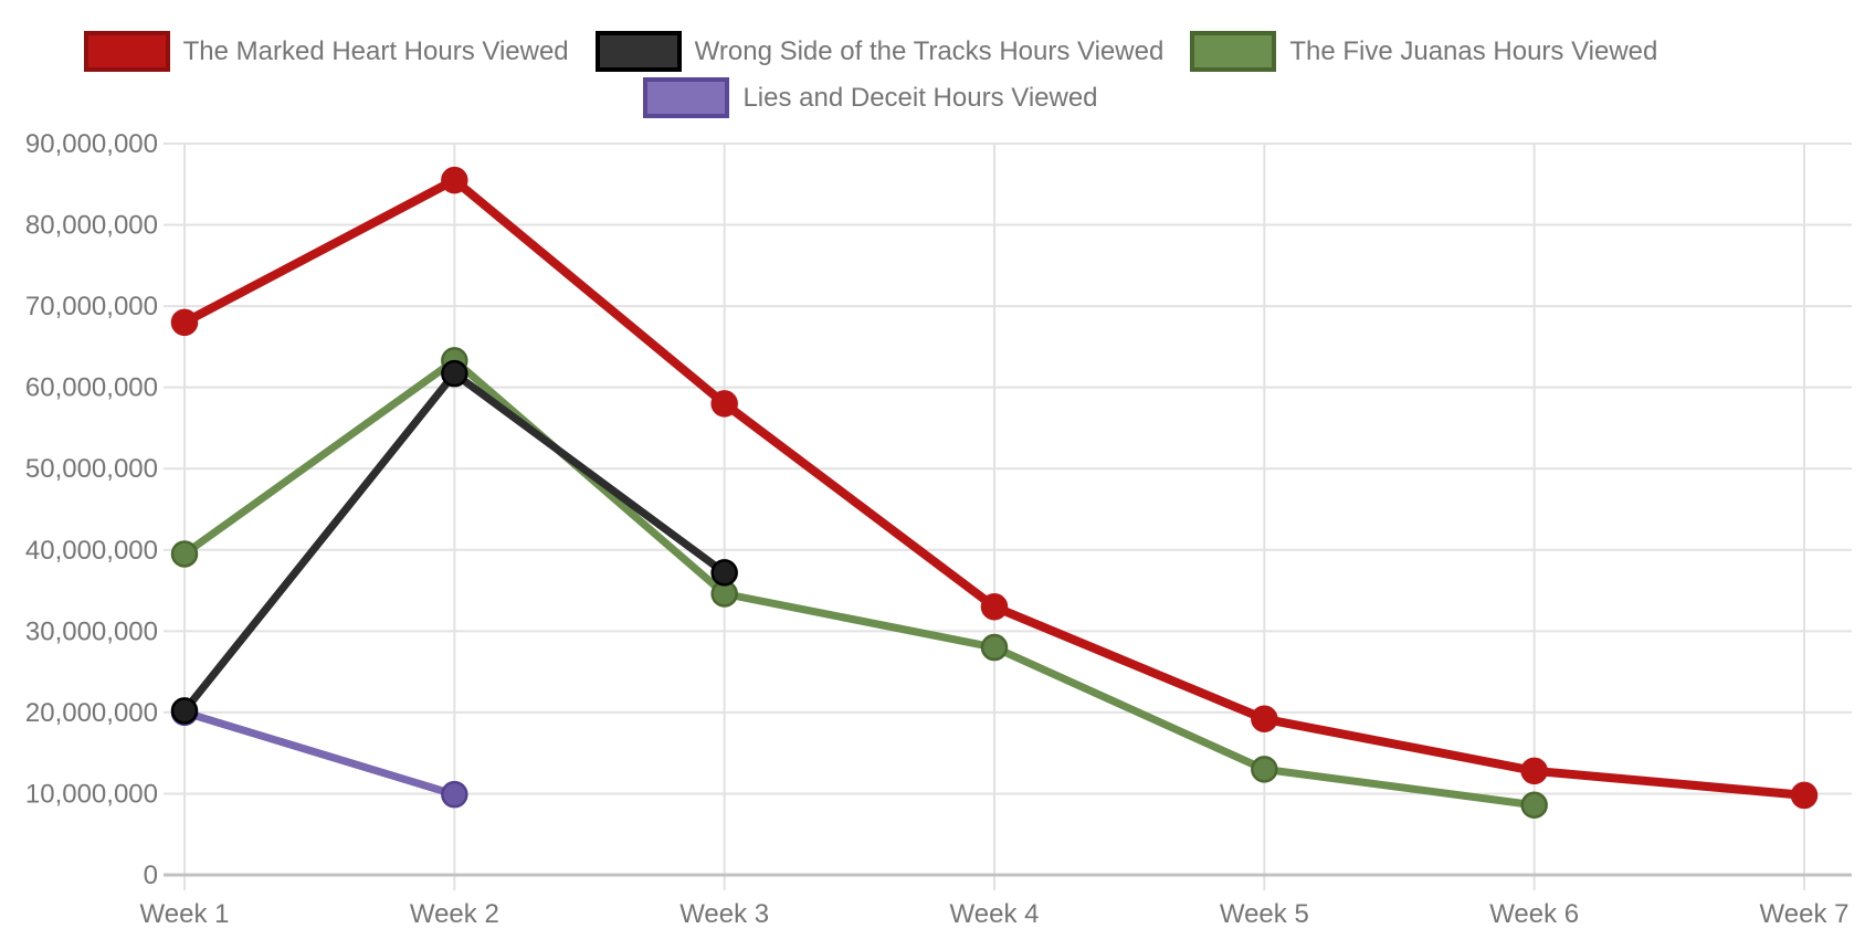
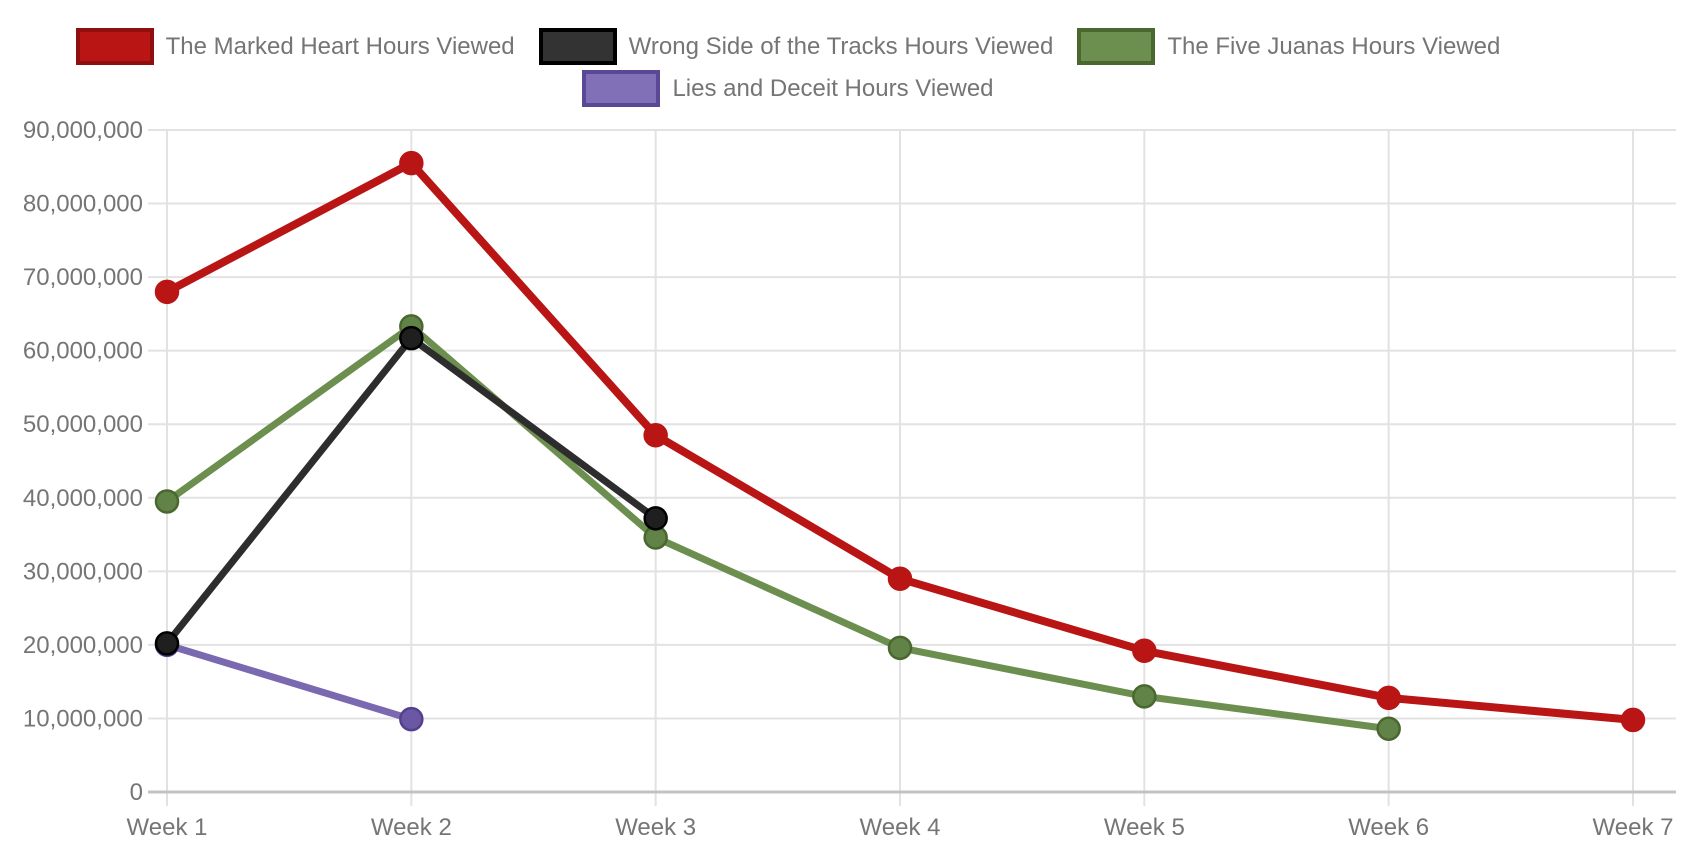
The Marked Heart Hours Viewed/Week 3: 58000000 -> 48000000
The Marked Heart Hours Viewed/Week 4: 33000000 -> 29000000
The Five Juanas Hours Viewed/Week 4: 28000000 -> 20000000
